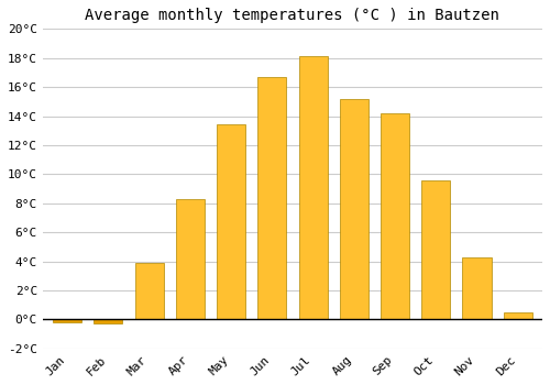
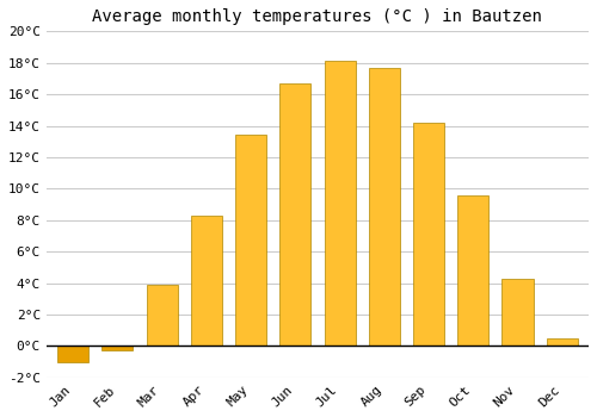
Jan: -0.2°C -> -1.0°C
Aug: 15.2°C -> 17.7°C
